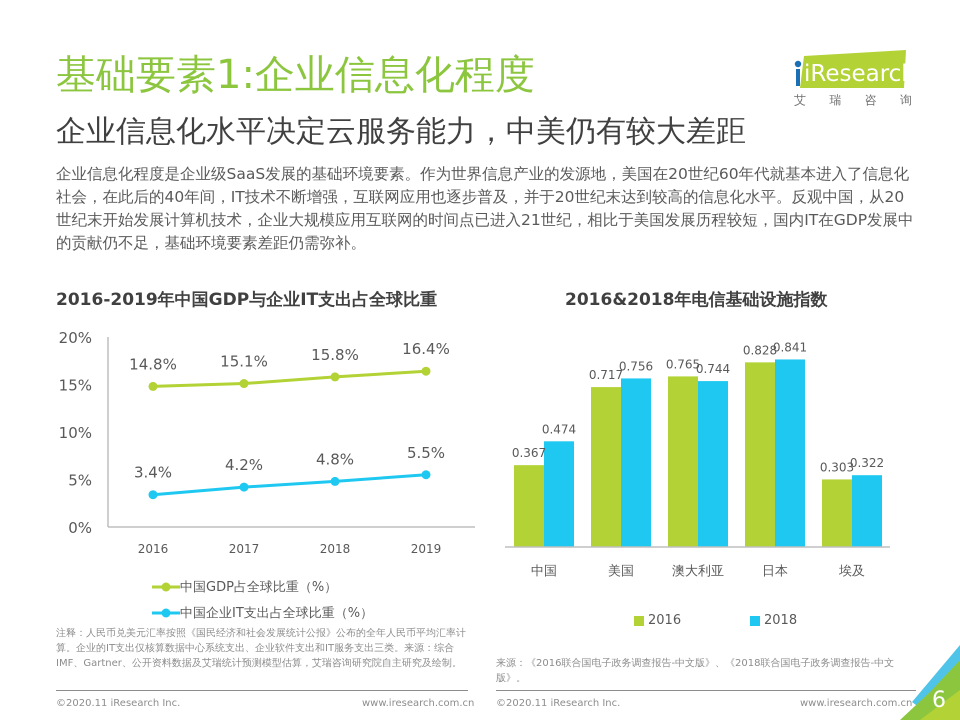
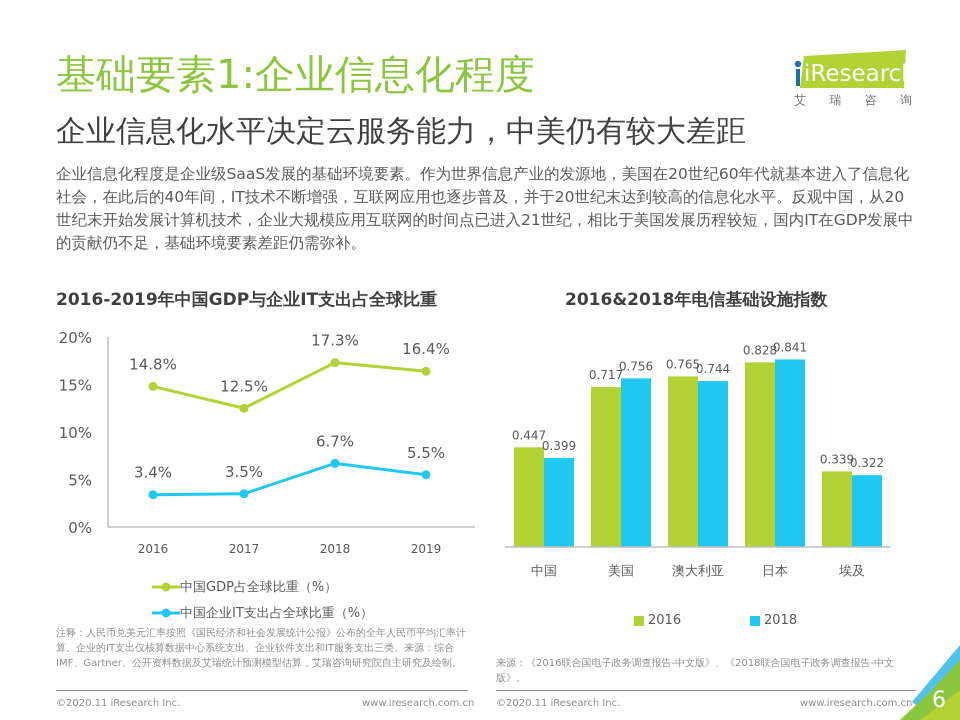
2016-2019年中国GDP与企业IT支出占全球比重/中国GDP占全球比重（%）/2017: 15.1% -> 12.5%
2016-2019年中国GDP与企业IT支出占全球比重/中国企业IT支出占全球比重（%）/2017: 4.2% -> 3.5%
2016-2019年中国GDP与企业IT支出占全球比重/中国GDP占全球比重（%）/2018: 15.8% -> 17.3%
2016-2019年中国GDP与企业IT支出占全球比重/中国企业IT支出占全球比重（%）/2018: 4.8% -> 6.7%
2016&2018年电信基础设施指数/2016/中国: 0.367 -> 0.447
2016&2018年电信基础设施指数/2018/中国: 0.474 -> 0.399
2016&2018年电信基础设施指数/2016/埃及: 0.303 -> 0.339
